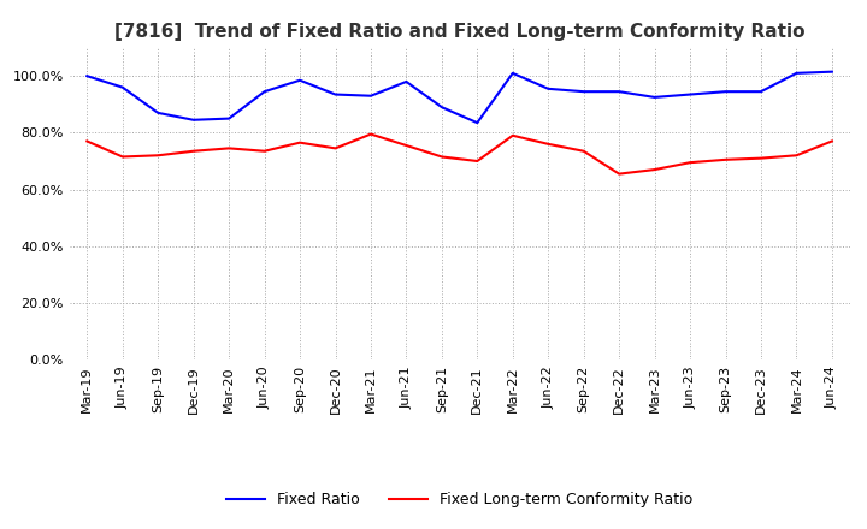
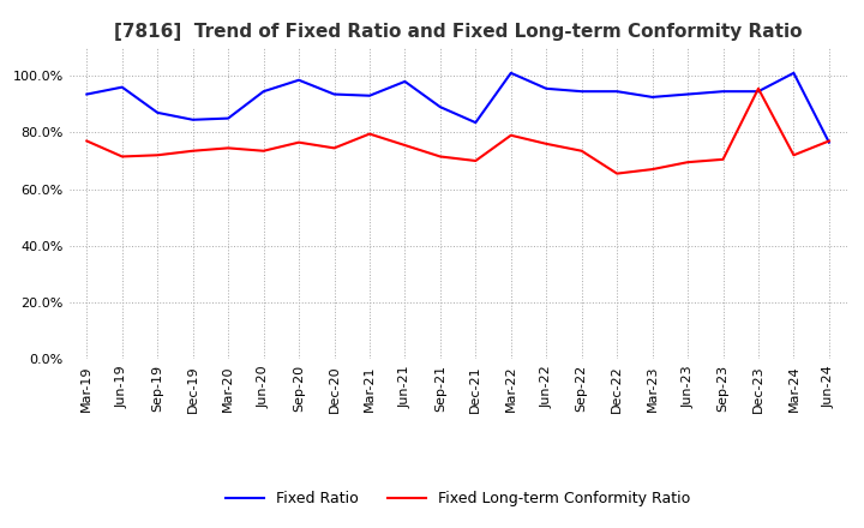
Fixed Ratio/Mar-19: 100.0% -> 93.5%
Fixed Long-term Conformity Ratio/Dec-23: 71.0% -> 95.5%
Fixed Ratio/Jun-24: 101.5% -> 76.5%
